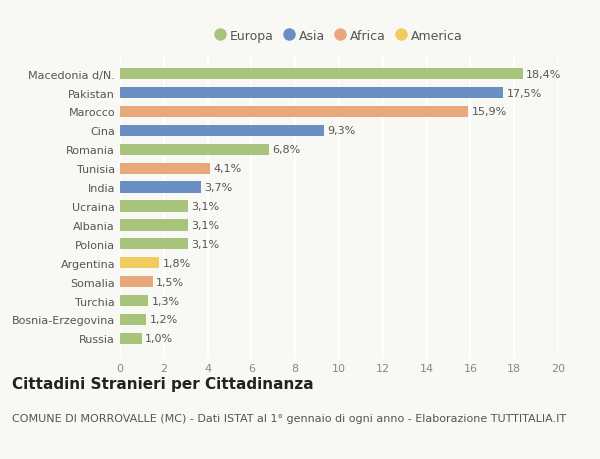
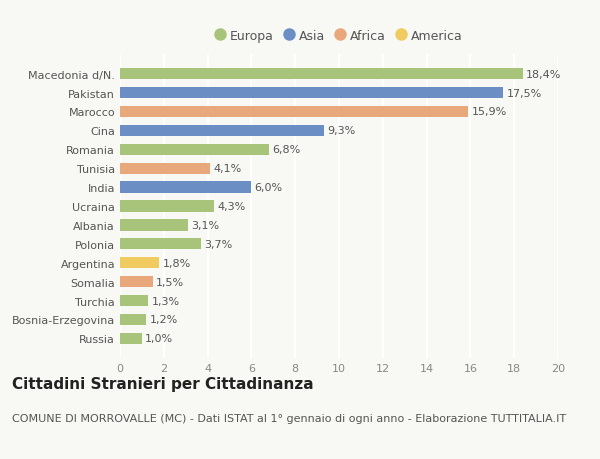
India: 3,7% -> 6,0%
Ucraina: 3,1% -> 4,3%
Polonia: 3,1% -> 3,7%
